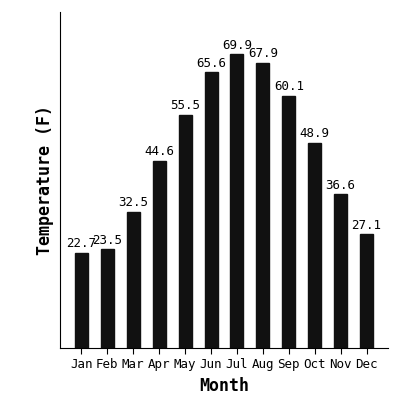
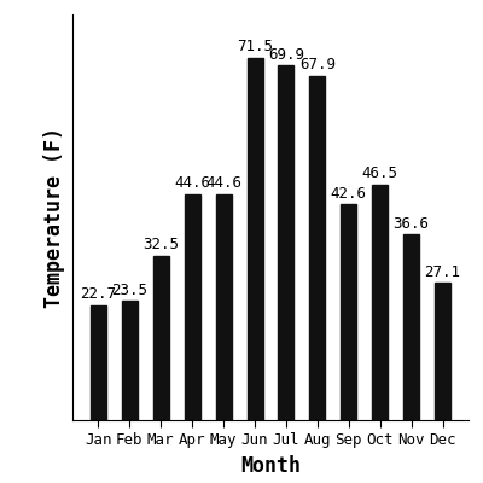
May: 55.5 -> 44.6
Jun: 65.6 -> 71.5
Sep: 60.1 -> 42.6
Oct: 48.9 -> 46.5
